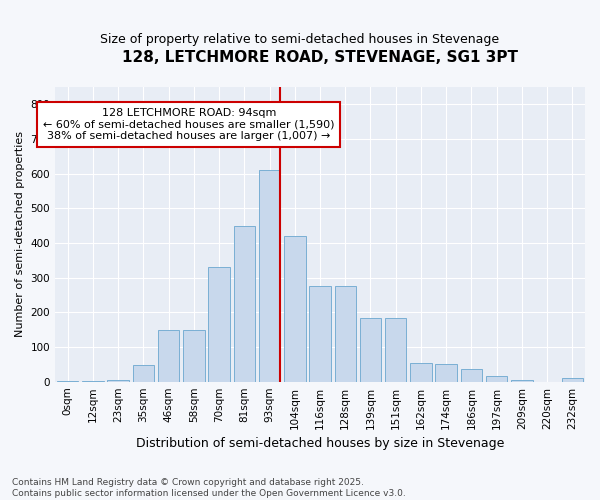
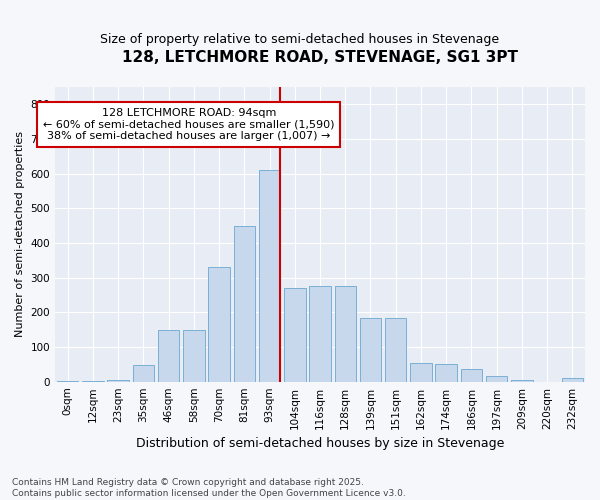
104sqm: 420 -> 270
